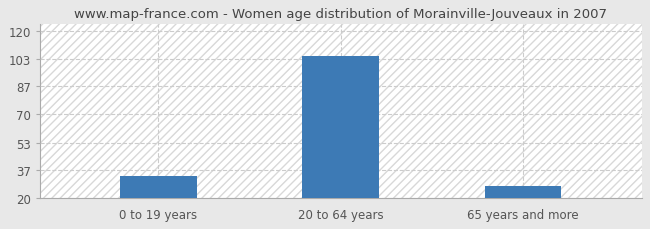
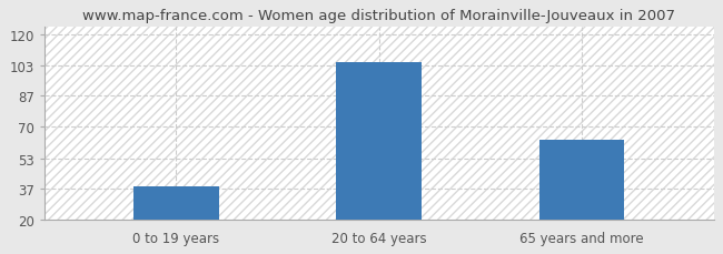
0 to 19 years: 33 -> 38
65 years and more: 27 -> 63
